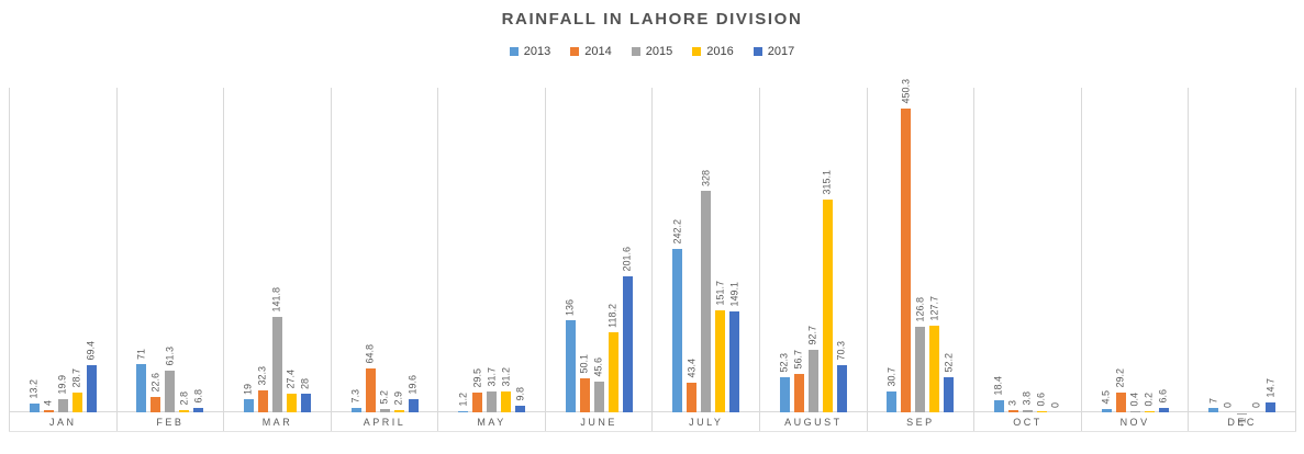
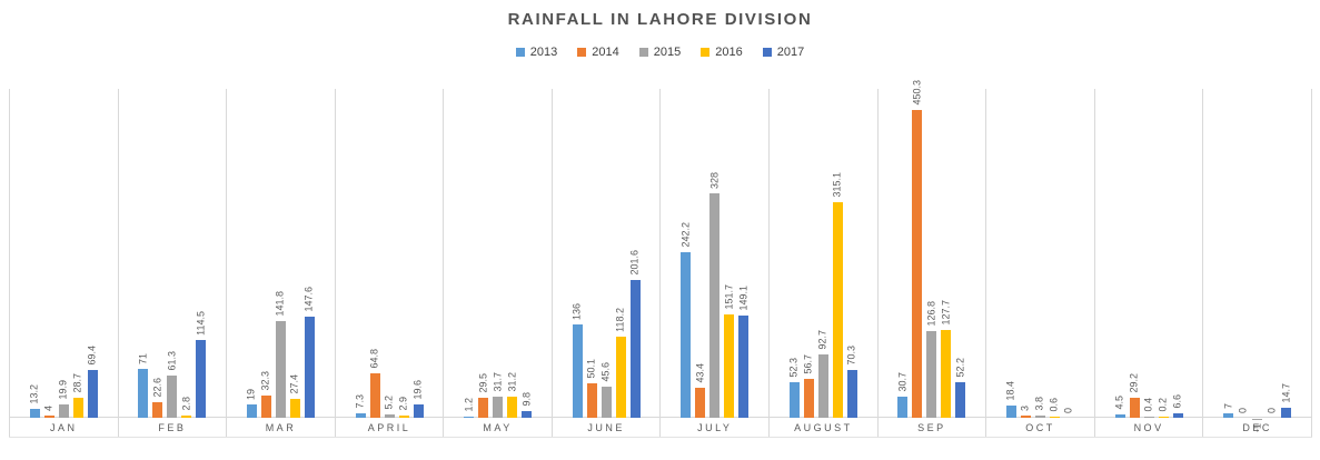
2017/FEB: 6.8 -> 114.5
2017/MAR: 28 -> 147.6
